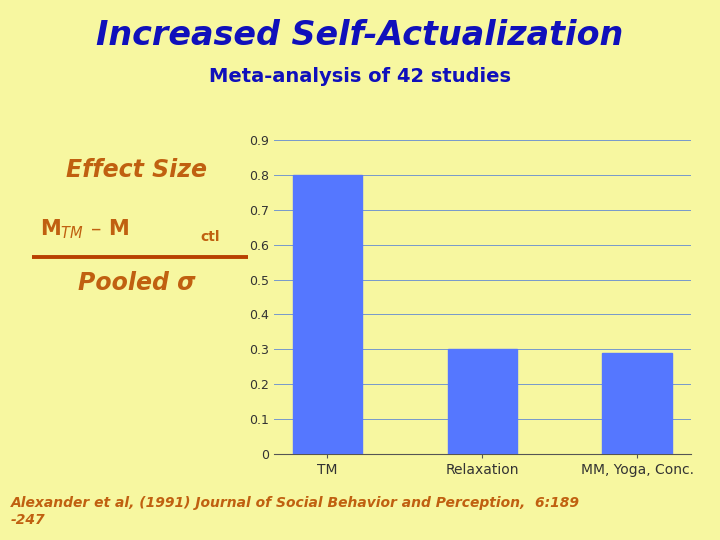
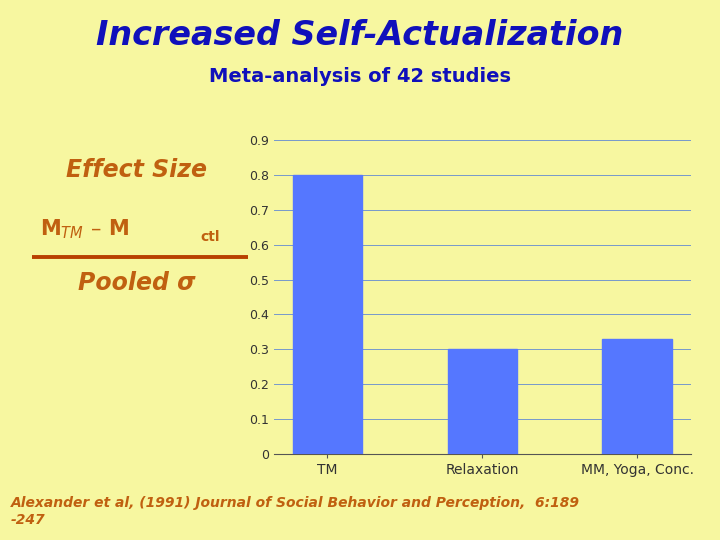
MM, Yoga, Conc.: 0.29 -> 0.33
